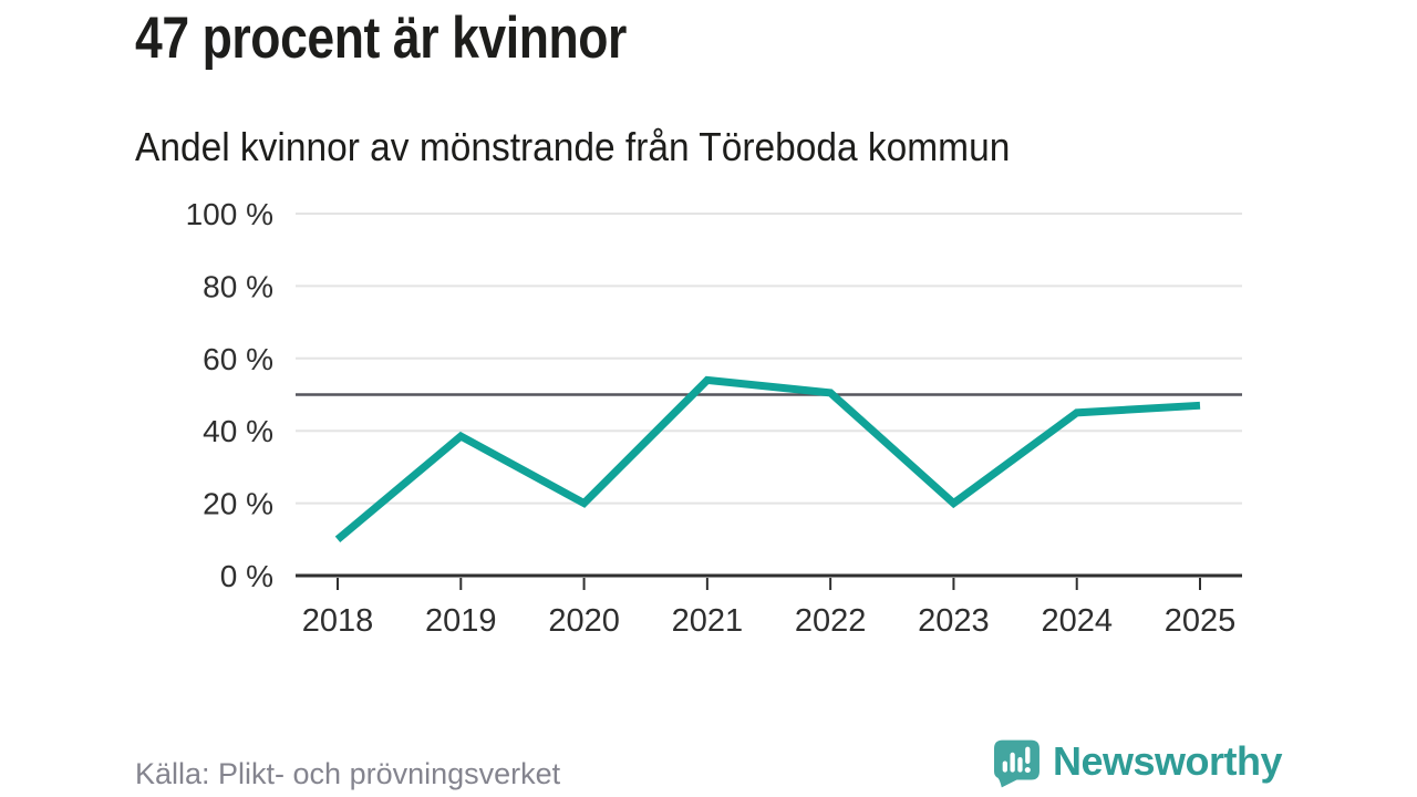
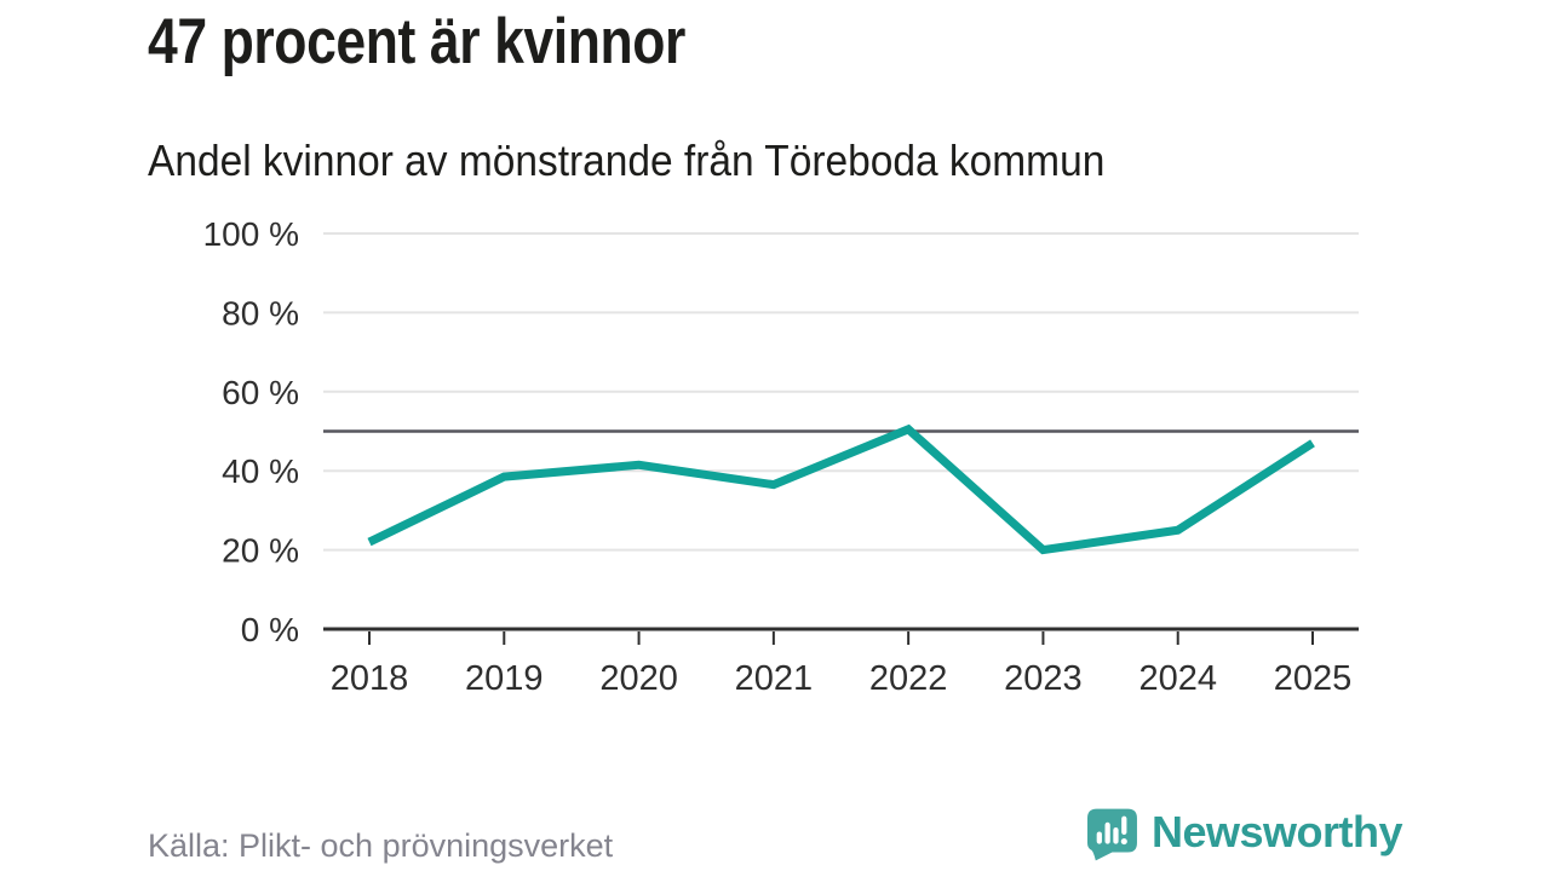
2018: 10% -> 22%
2020: 20% -> 42%
2021: 54% -> 36%
2024: 45% -> 25%
